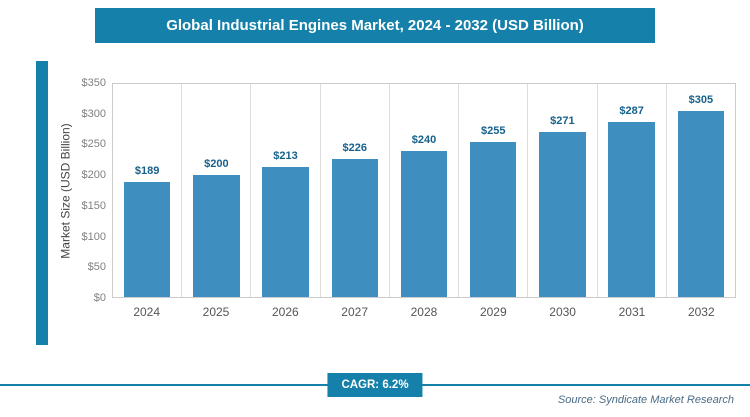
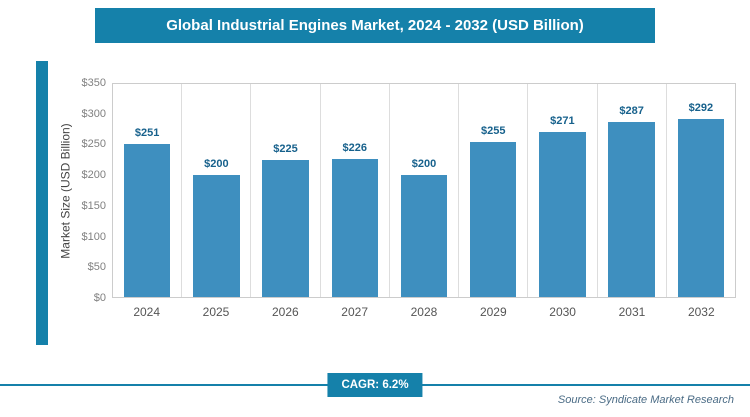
2024: $189 -> $251
2026: $213 -> $225
2028: $240 -> $200
2032: $305 -> $292
